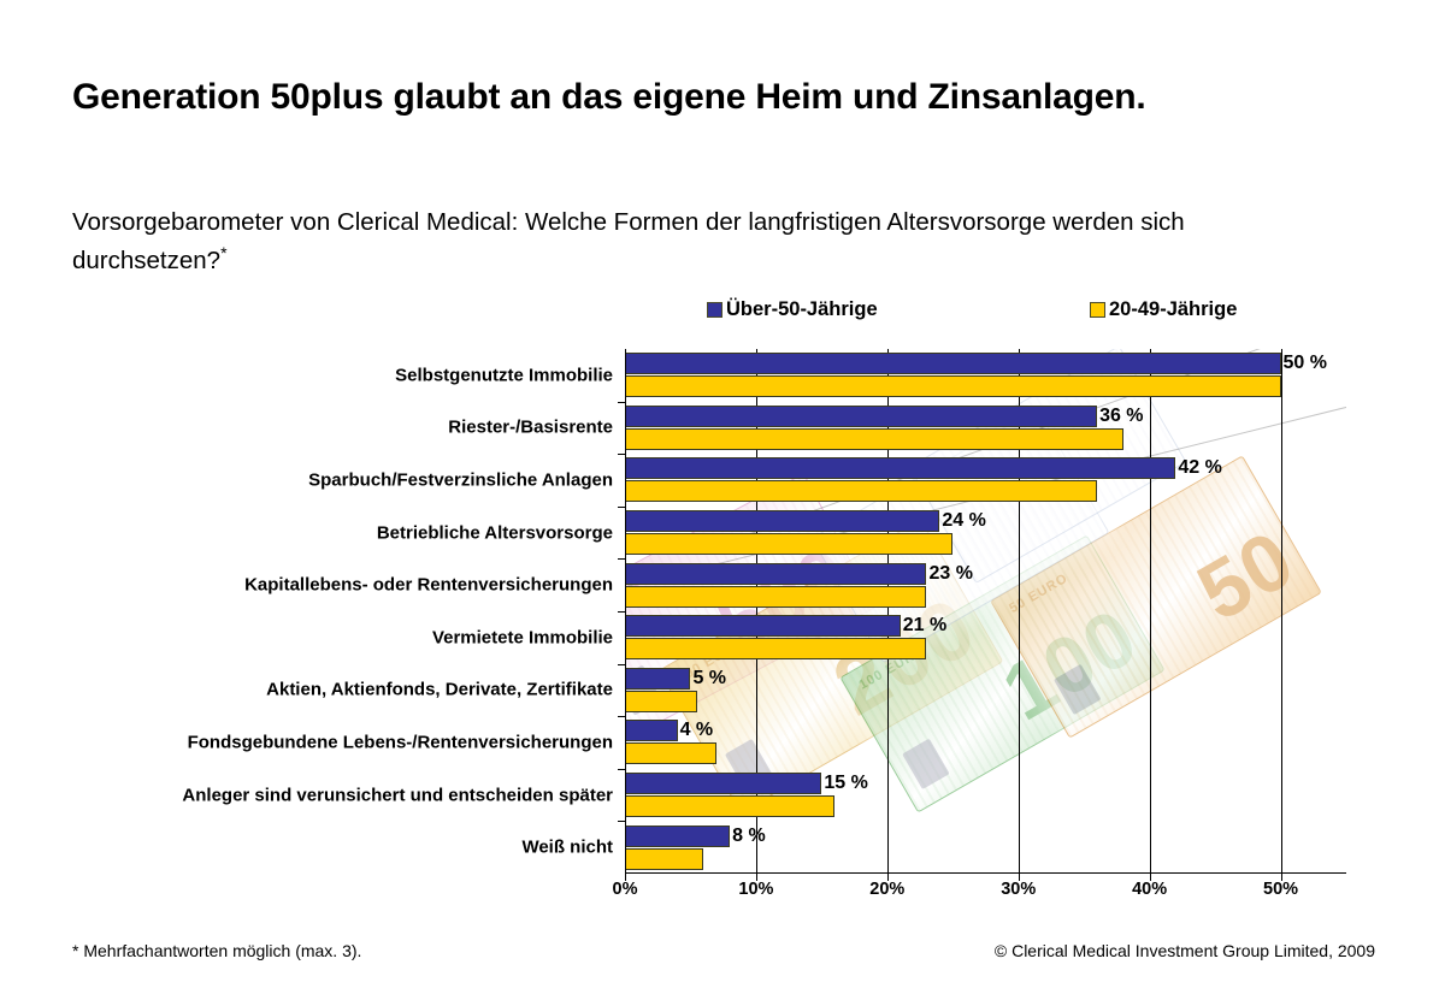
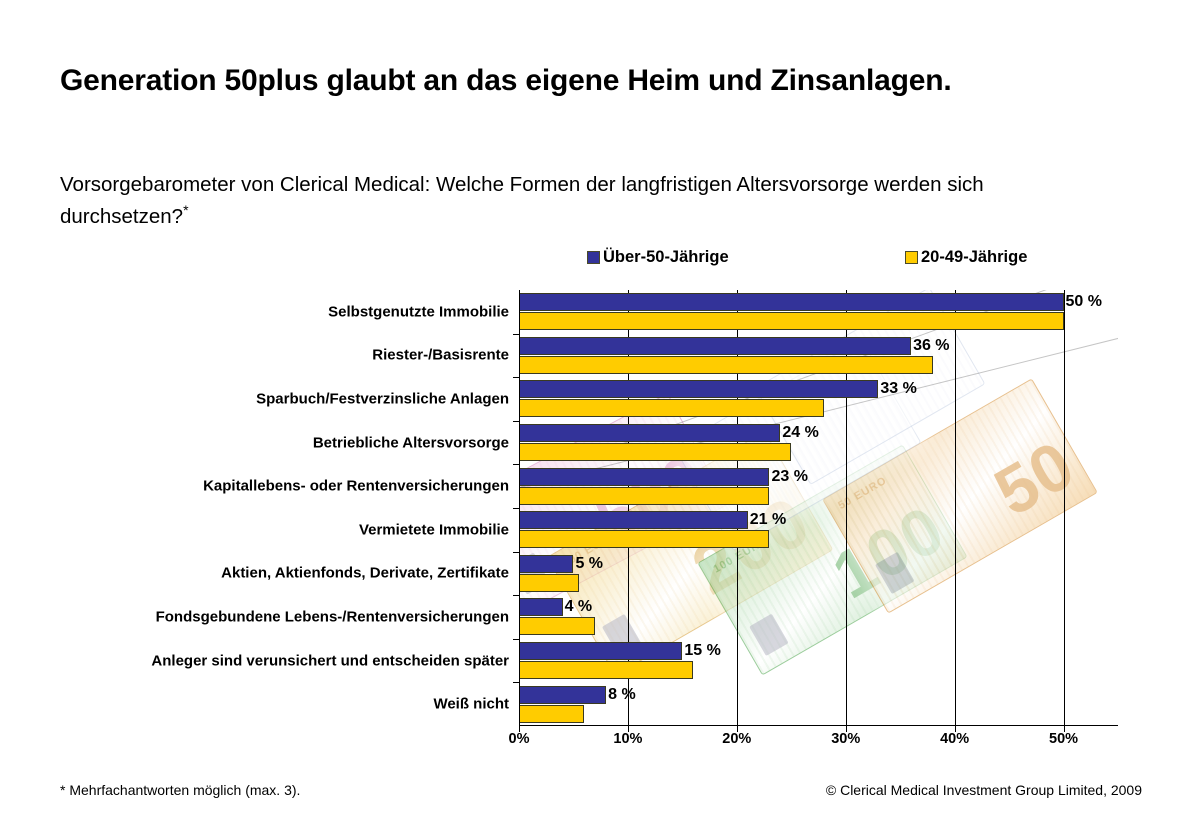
Über-50-Jährige/Sparbuch/Festverzinsliche Anlagen: 42 -> 33
20-49-Jährige/Sparbuch/Festverzinsliche Anlagen: 36.0% -> 28.0%
